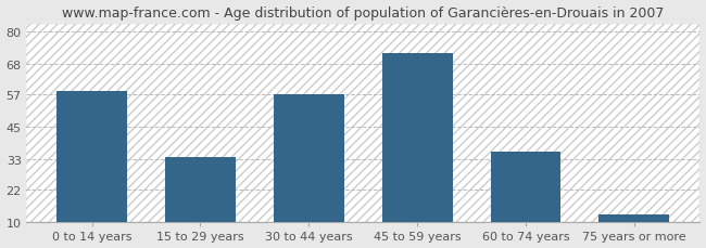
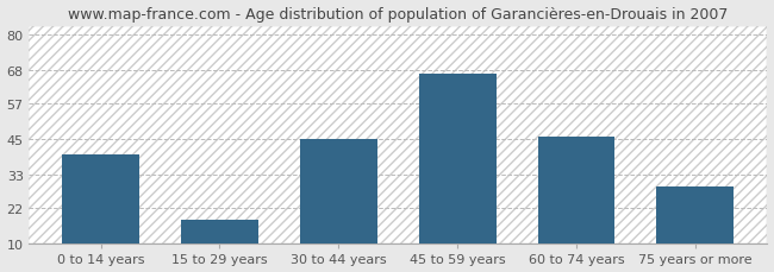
0 to 14 years: 58 -> 40
15 to 29 years: 34 -> 18
30 to 44 years: 57 -> 45
45 to 59 years: 72 -> 67
60 to 74 years: 36 -> 46
75 years or more: 13 -> 29
